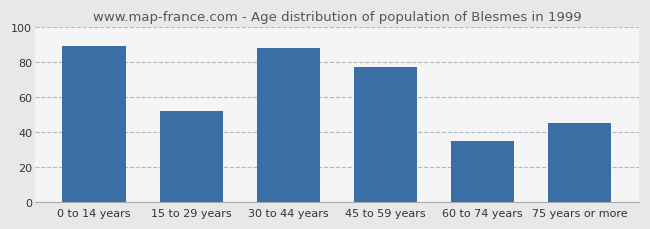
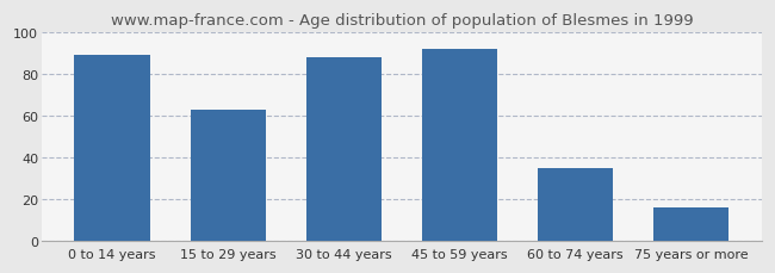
15 to 29 years: 52 -> 63
45 to 59 years: 77 -> 92
75 years or more: 45 -> 16
